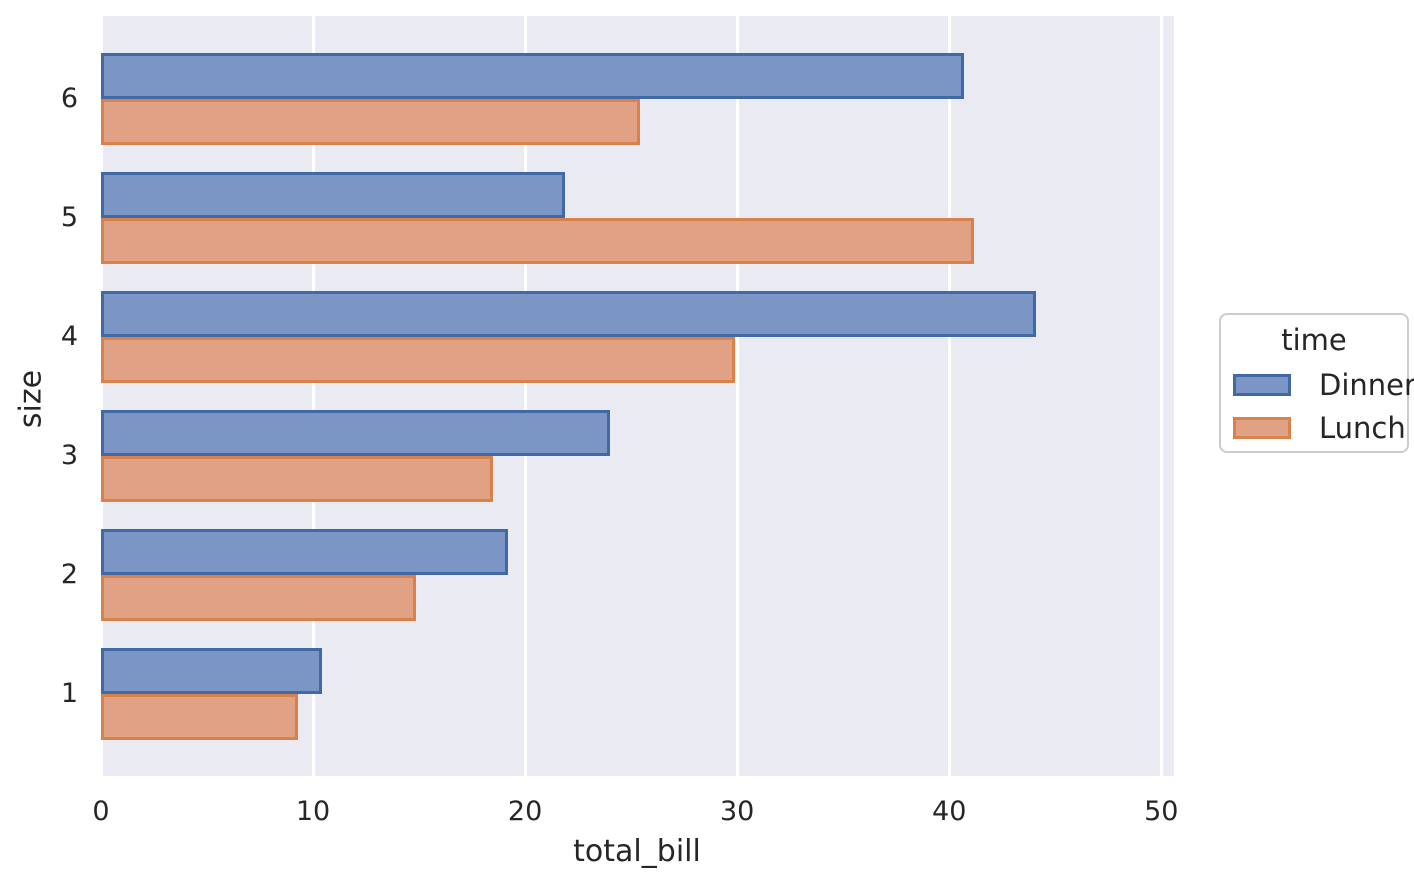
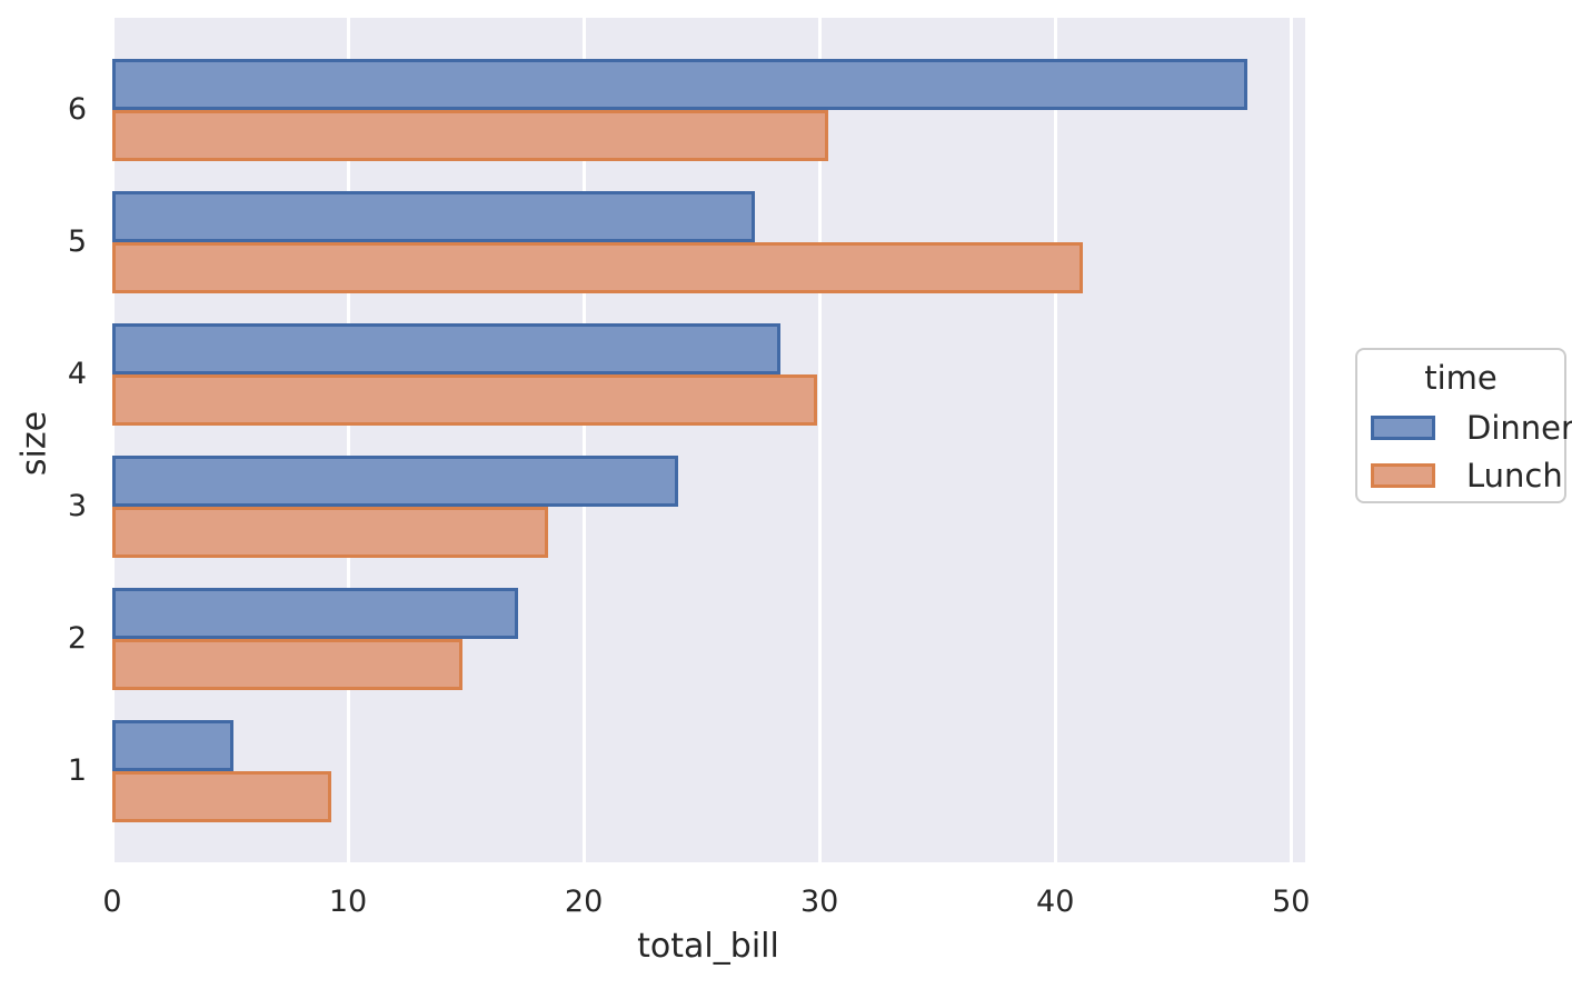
Dinner/6: 40.7 -> 48.2
Lunch/6: 25.4 -> 30.4
Dinner/5: 21.9 -> 27.2
Dinner/4: 44.1 -> 28.4
Dinner/2: 19.2 -> 17.2
Dinner/1: 10.4 -> 5.2
